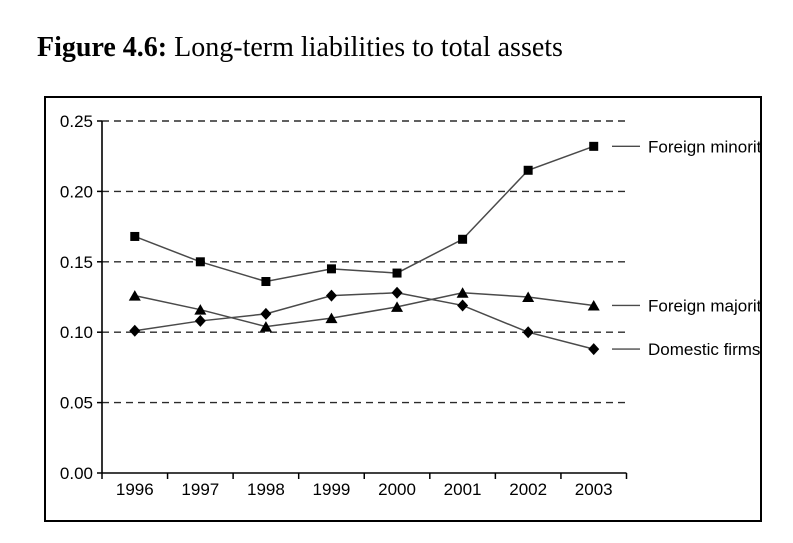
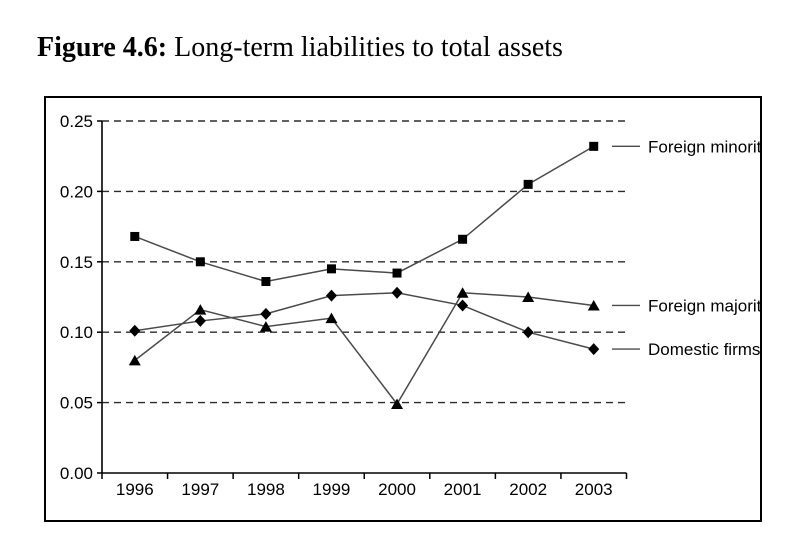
Foreign majority/1996: 0.126 -> 0.080
Foreign majority/2000: 0.118 -> 0.049
Foreign minority/2002: 0.215 -> 0.205
